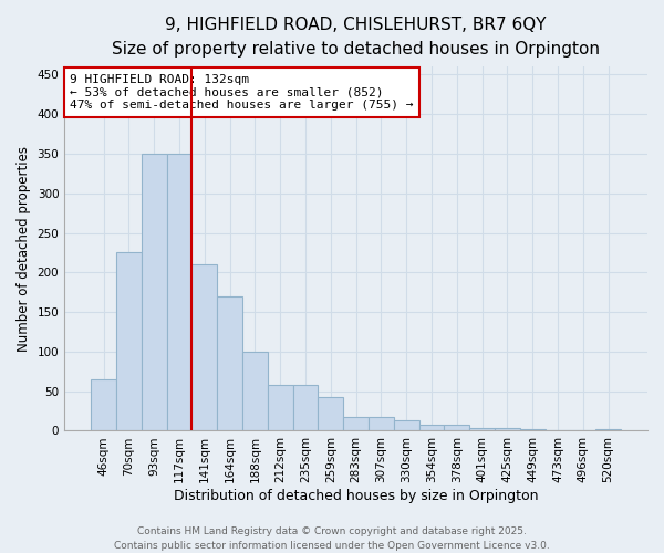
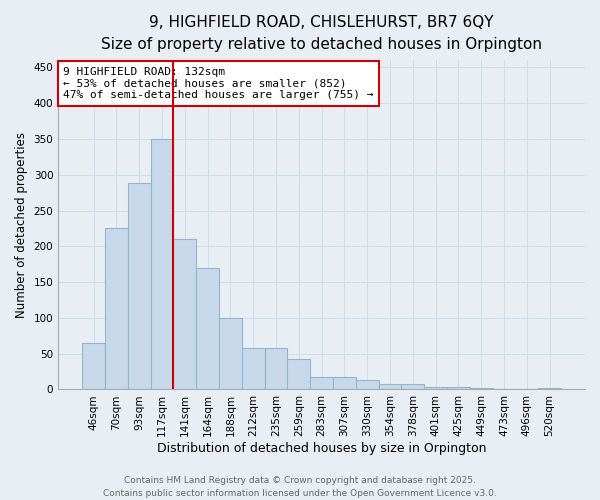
93sqm: 350 -> 288
